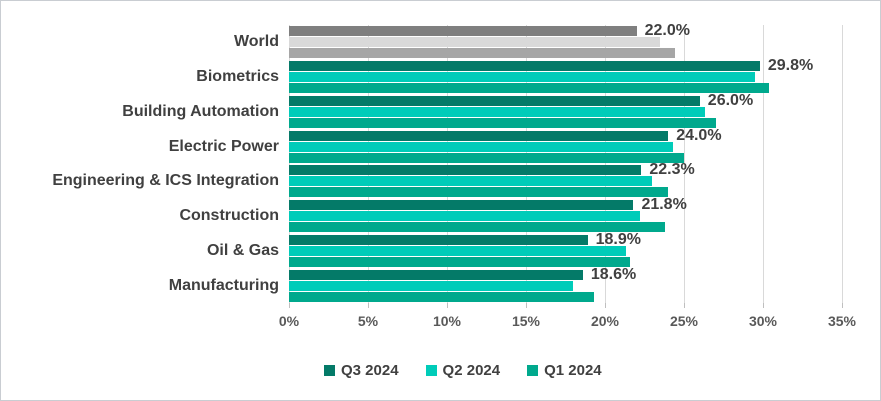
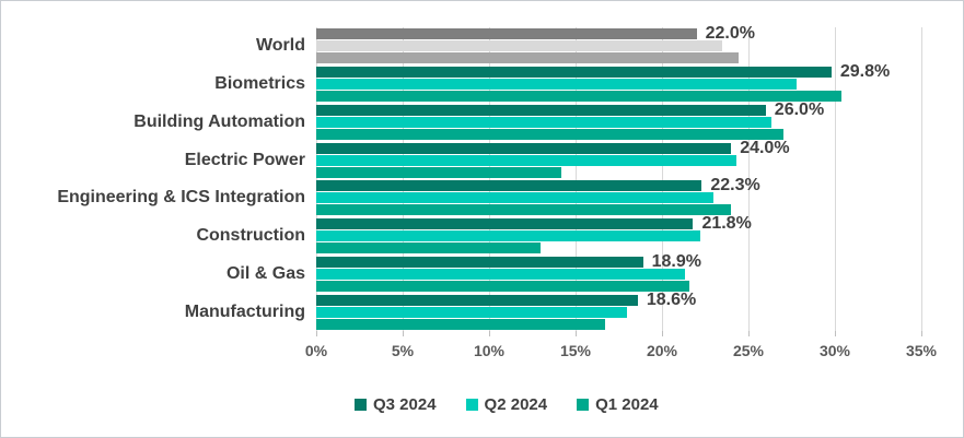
Q2 2024/Biometrics: 29.5% -> 27.8%
Q1 2024/Electric Power: 25.0% -> 14.2%
Q1 2024/Construction: 23.8% -> 13.0%
Q1 2024/Manufacturing: 19.3% -> 16.7%
